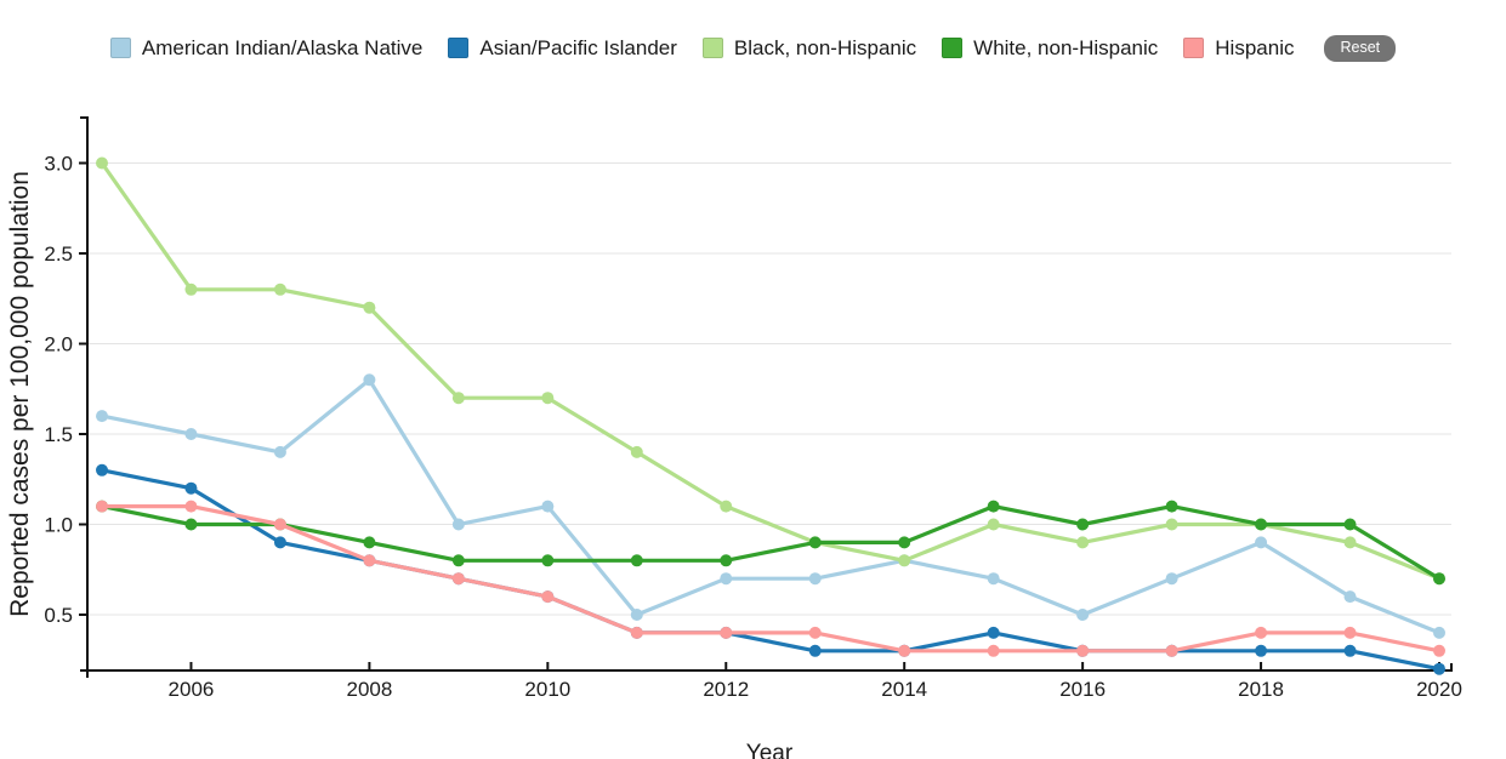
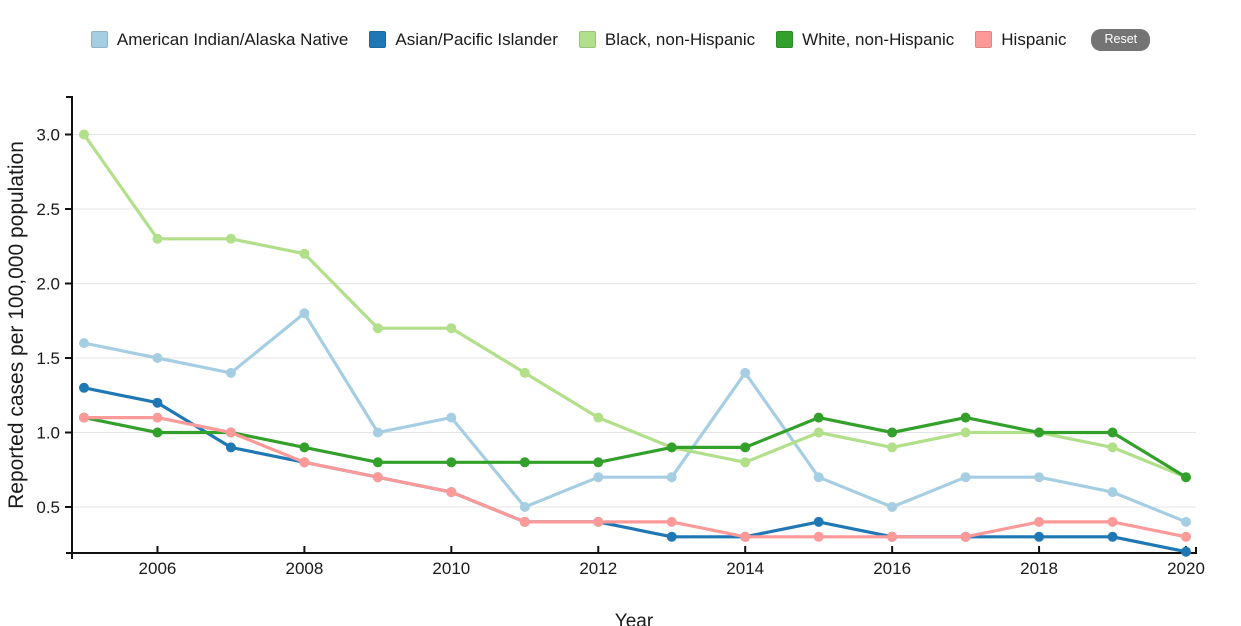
American Indian/Alaska Native/2014: 0.8 -> 1.4
American Indian/Alaska Native/2018: 0.9 -> 0.7
